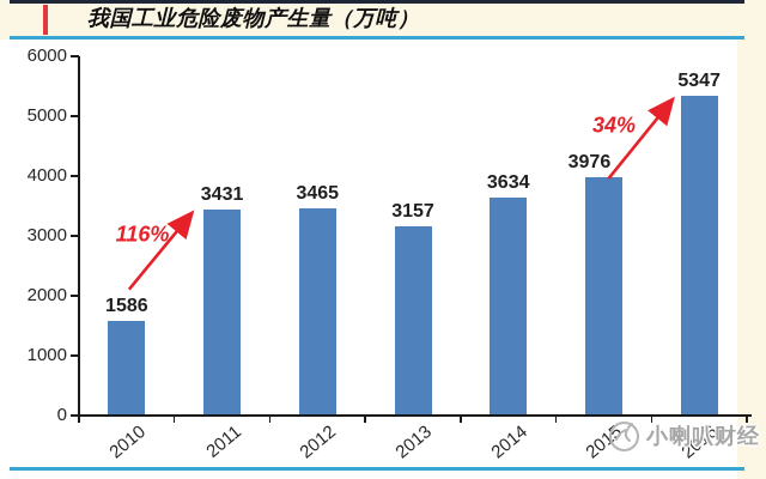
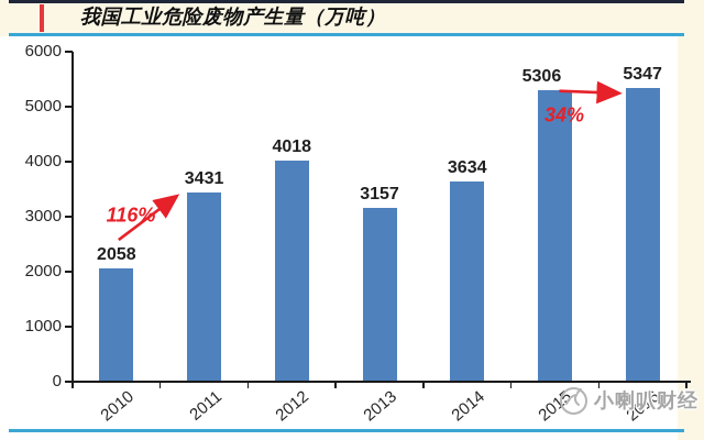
2010: 1586 -> 2058
2012: 3465 -> 4018
2015: 3976 -> 5306
